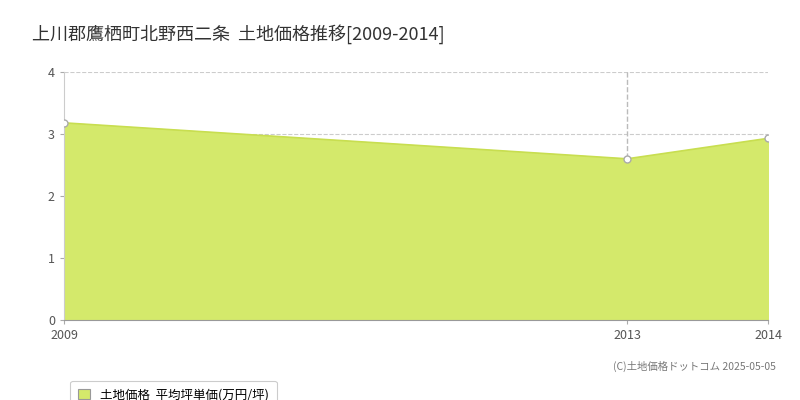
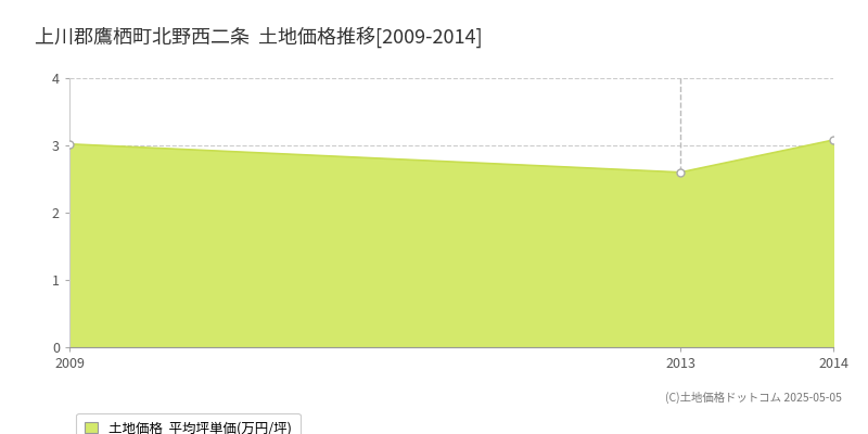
2009: 3.18 -> 3.02
2014: 2.93 -> 3.08
